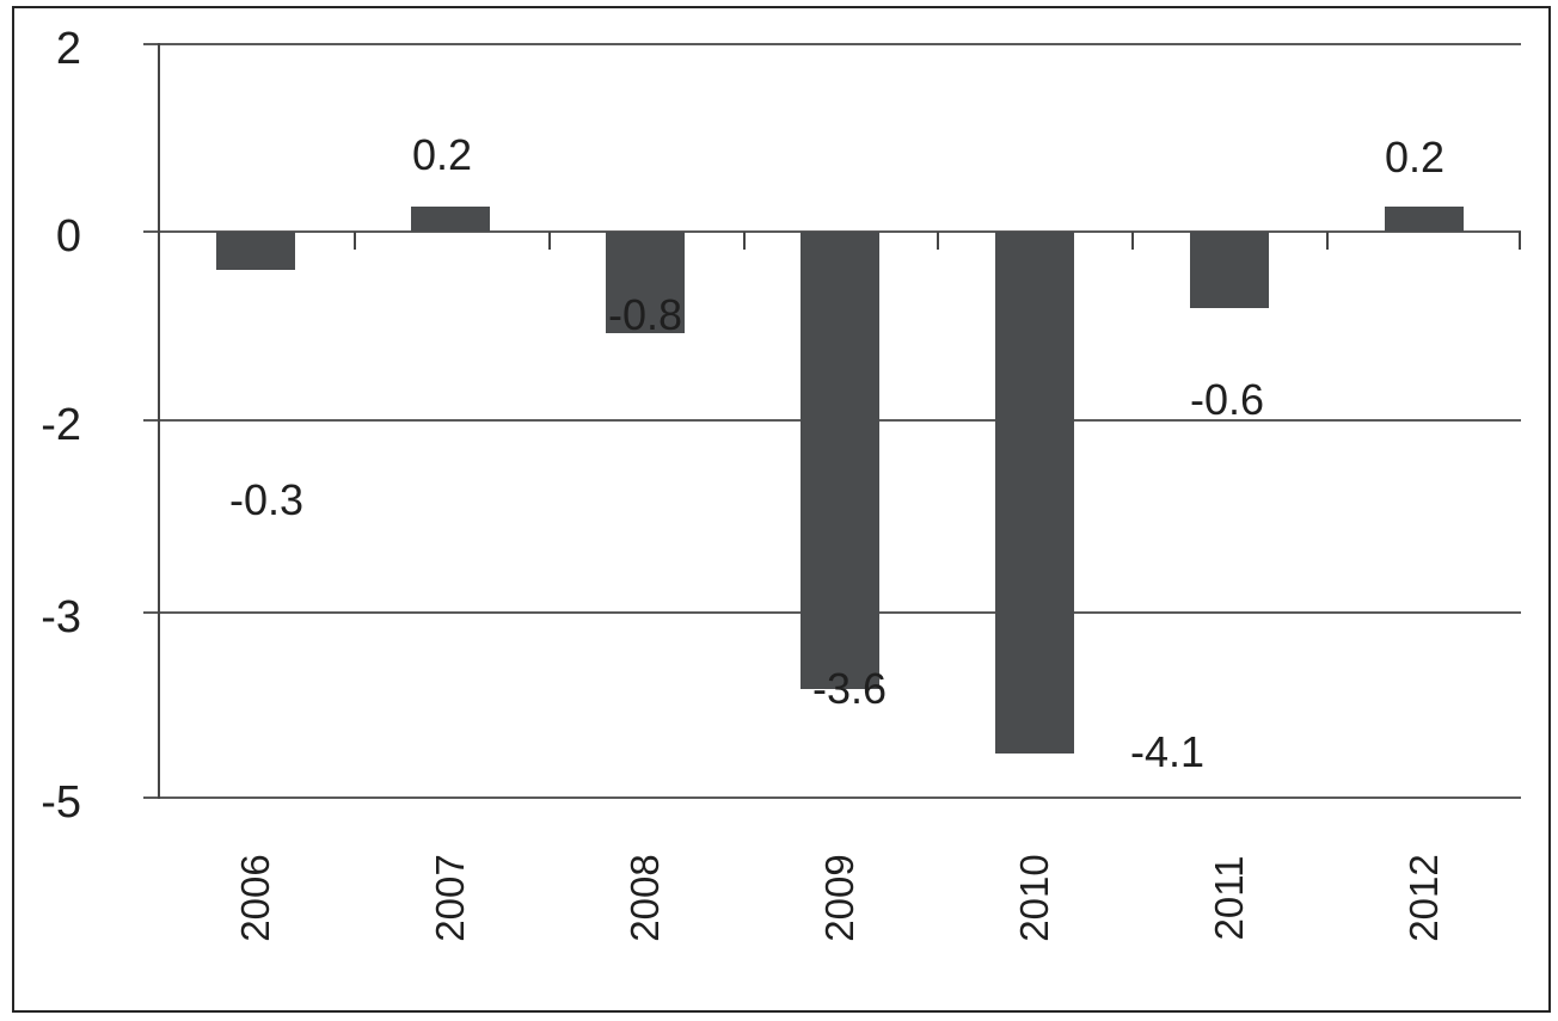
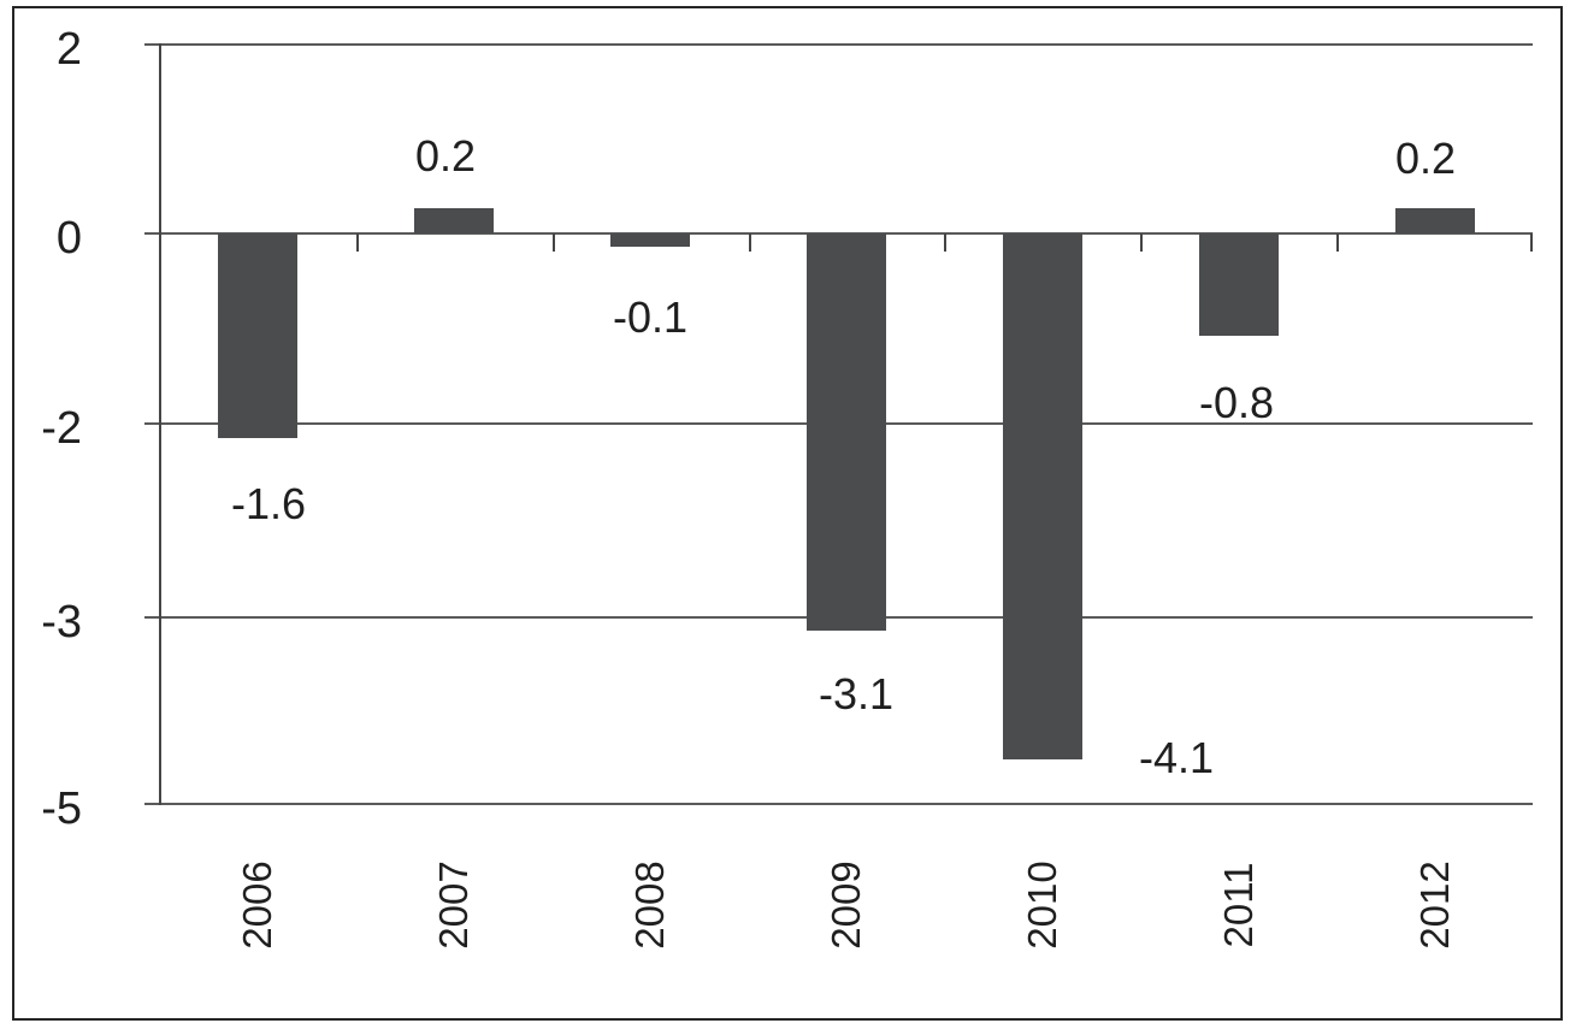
2006: -0.3 -> -1.6
2008: -0.8 -> -0.1
2009: -3.6 -> -3.1
2011: -0.6 -> -0.8
